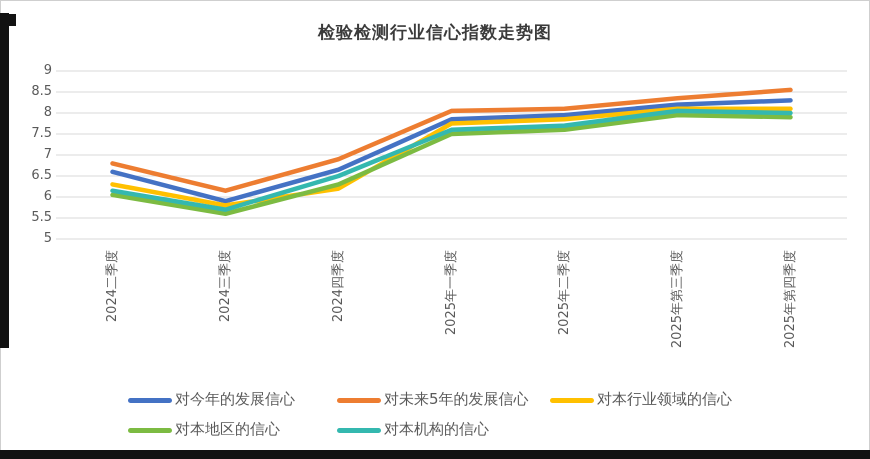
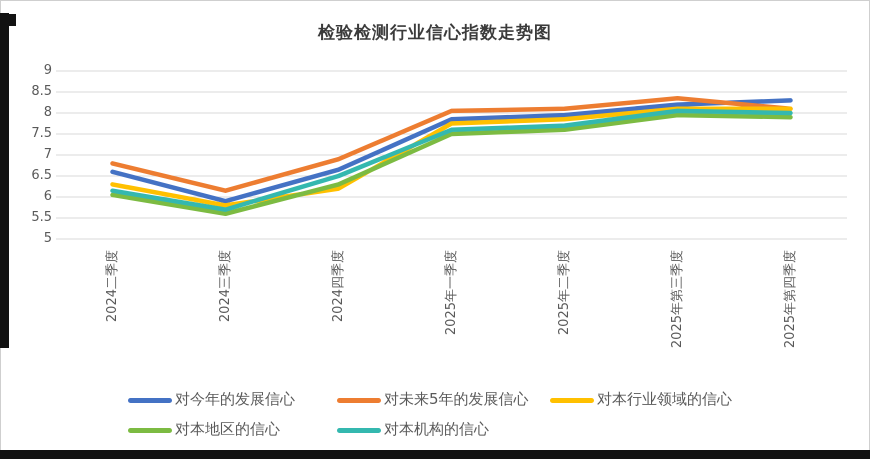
对未来5年的发展信心/2025年第四季度: 8.6 -> 8.1
